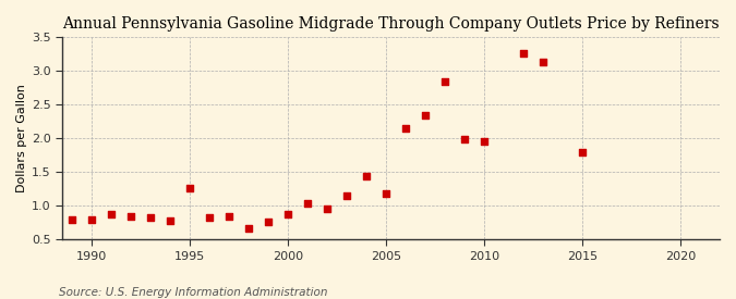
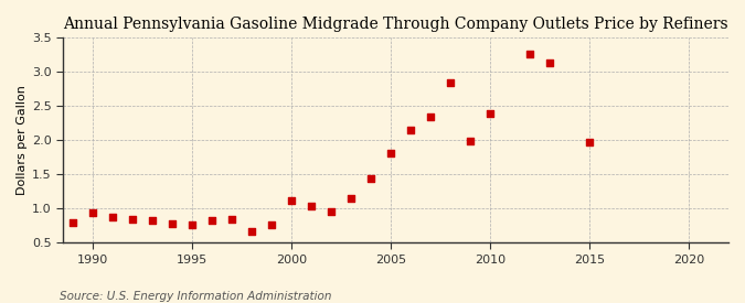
1990: 0.80 -> 0.94
1995: 1.26 -> 0.77
2000: 0.88 -> 1.12
2005: 1.18 -> 1.81
2010: 1.96 -> 2.40
2015: 1.80 -> 1.97
